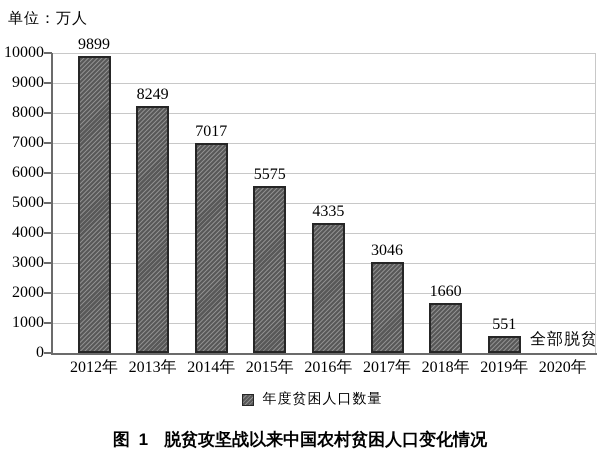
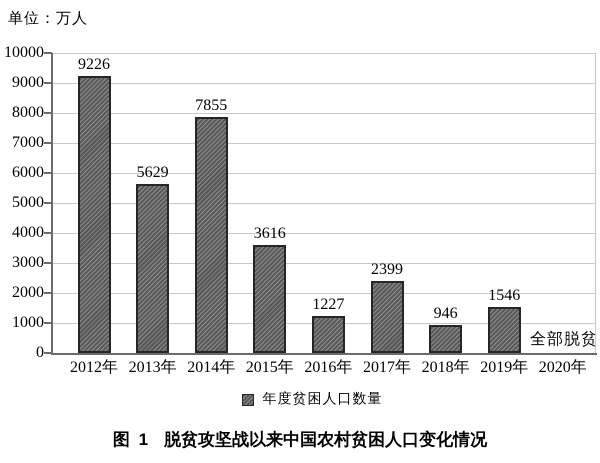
2012年: 9899 -> 9226
2013年: 8249 -> 5629
2014年: 7017 -> 7855
2015年: 5575 -> 3616
2016年: 4335 -> 1227
2017年: 3046 -> 2399
2018年: 1660 -> 946
2019年: 551 -> 1546
